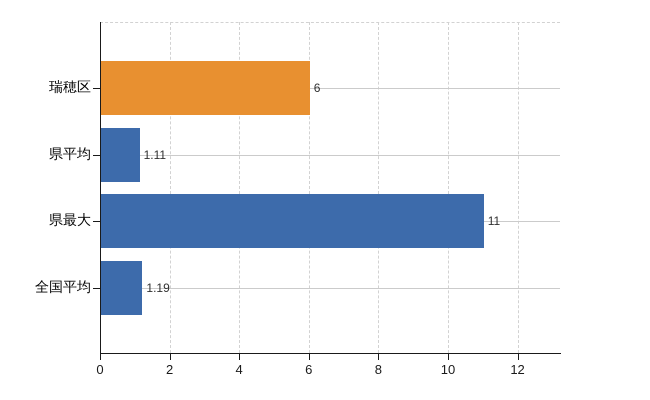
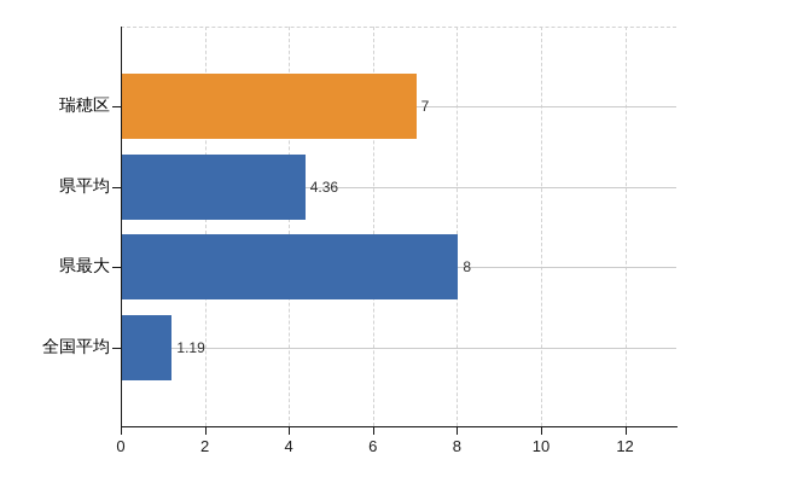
瑞穂区: 6 -> 7
県平均: 1.11 -> 4.36
県最大: 11 -> 8
